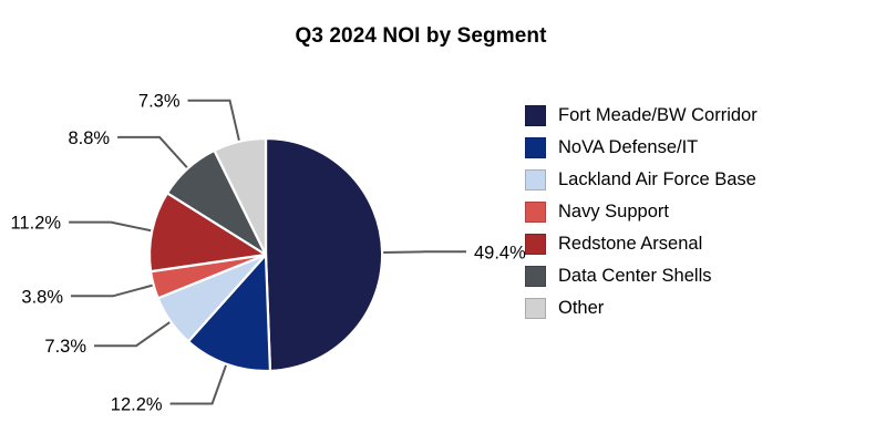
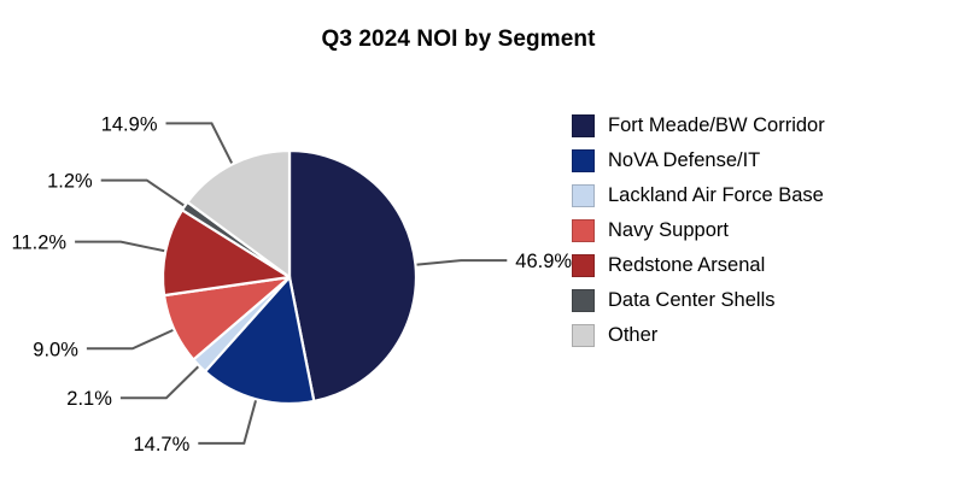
Fort Meade/BW Corridor: 49.4% -> 46.9%
NoVA Defense/IT: 12.2% -> 14.7%
Lackland Air Force Base: 7.3% -> 2.1%
Navy Support: 3.8% -> 9.0%
Data Center Shells: 8.8% -> 1.2%
Other: 7.3% -> 14.9%
